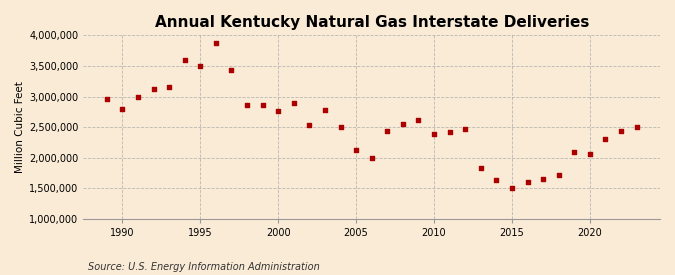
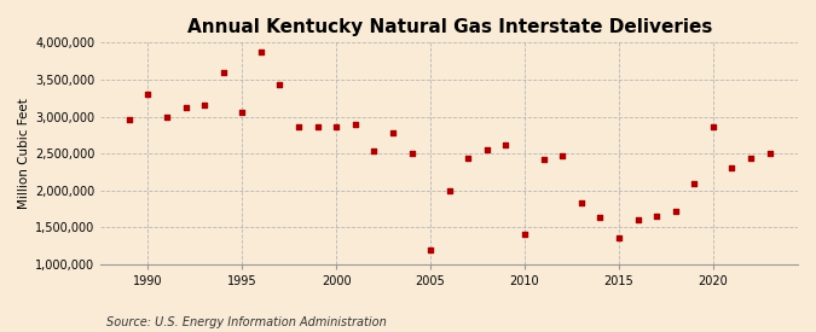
1990: 2,800,000 -> 3,300,000
1995: 3,500,000 -> 3,060,000
2000: 2,760,000 -> 2,860,000
2005: 2,130,000 -> 1,200,000
2010: 2,390,000 -> 1,400,000
2015: 1,500,000 -> 1,360,000
2020: 2,060,000 -> 2,860,000
